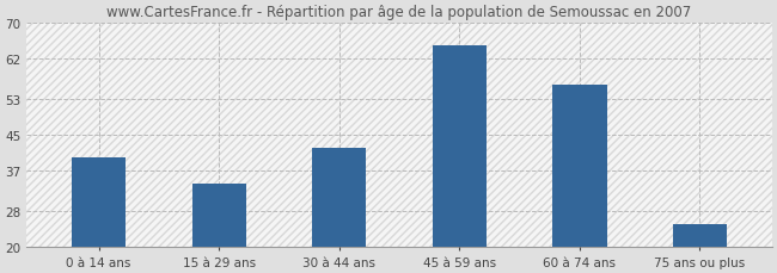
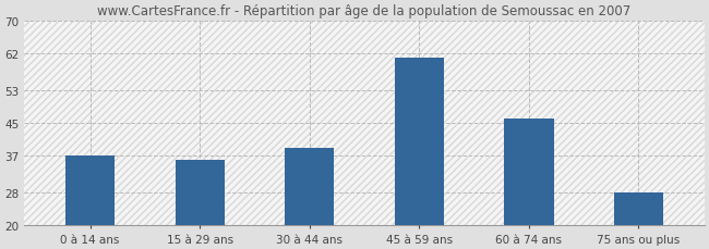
0 à 14 ans: 40 -> 37
15 à 29 ans: 34 -> 36
30 à 44 ans: 42 -> 39
45 à 59 ans: 65 -> 61
60 à 74 ans: 56 -> 46
75 ans ou plus: 25 -> 28
